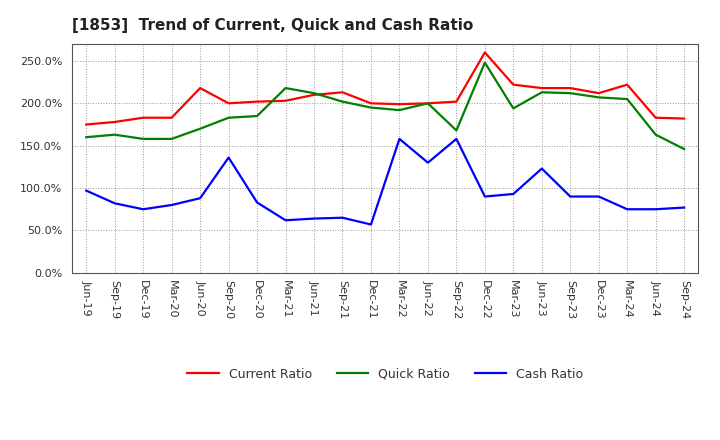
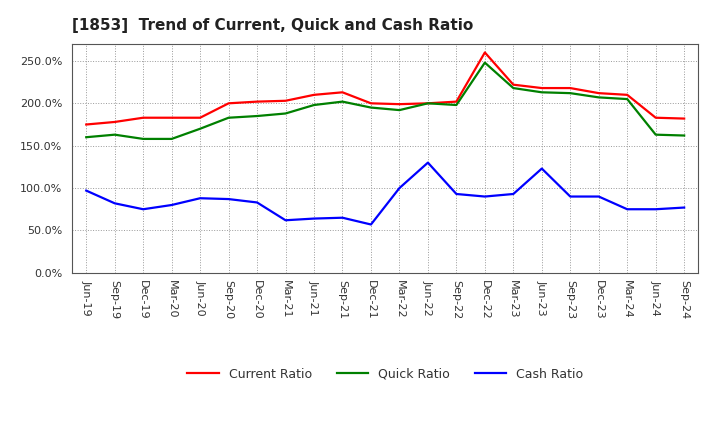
Current Ratio/Jun-20: 218% -> 183%
Cash Ratio/Sep-20: 136% -> 87%
Quick Ratio/Mar-21: 218% -> 188%
Quick Ratio/Jun-21: 212% -> 198%
Cash Ratio/Mar-22: 158% -> 100%
Quick Ratio/Sep-22: 168% -> 198%
Cash Ratio/Sep-22: 158% -> 93%
Quick Ratio/Mar-23: 194% -> 218%
Current Ratio/Mar-24: 222% -> 210%
Quick Ratio/Sep-24: 146% -> 162%
